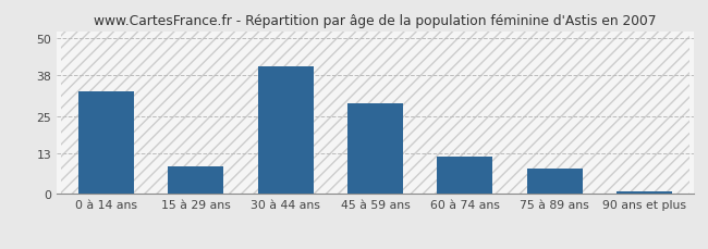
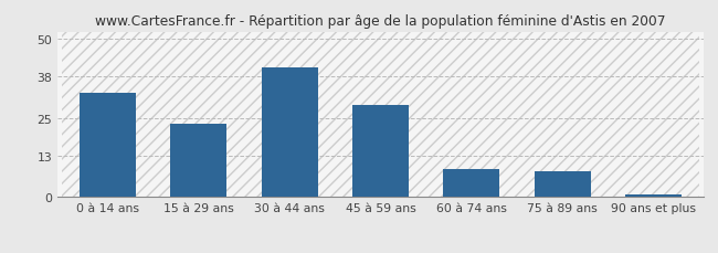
15 à 29 ans: 9 -> 23
60 à 74 ans: 12 -> 9
